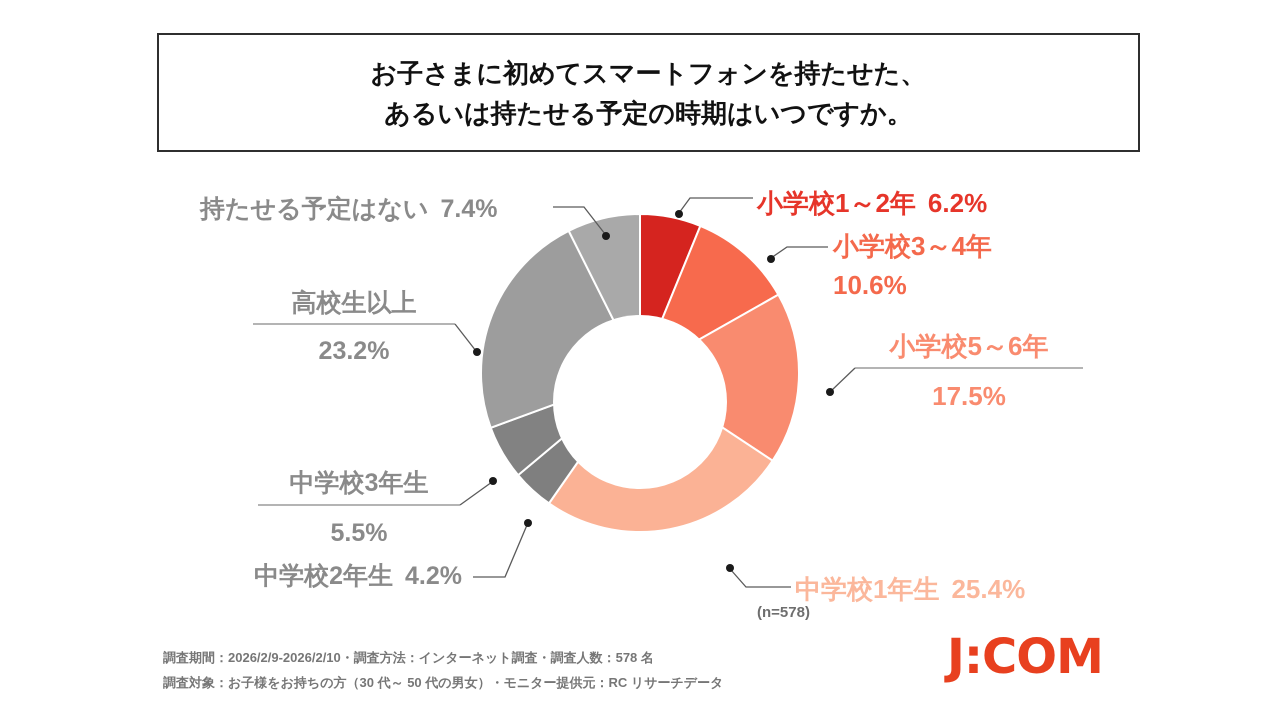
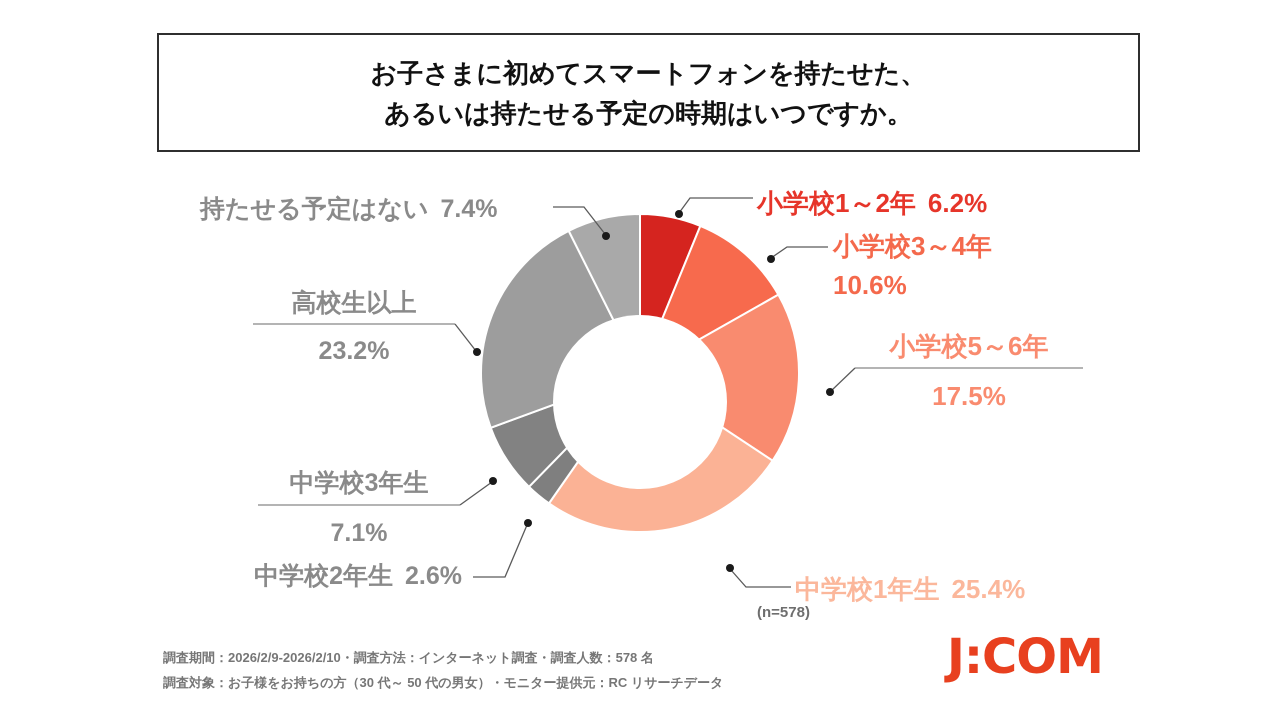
中学校2年生: 4.2% -> 2.6%
中学校3年生: 5.5% -> 7.1%
